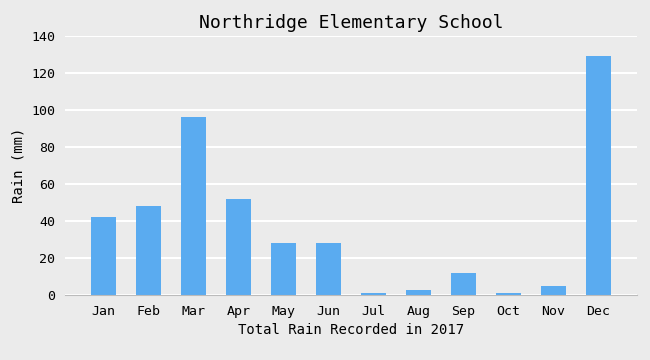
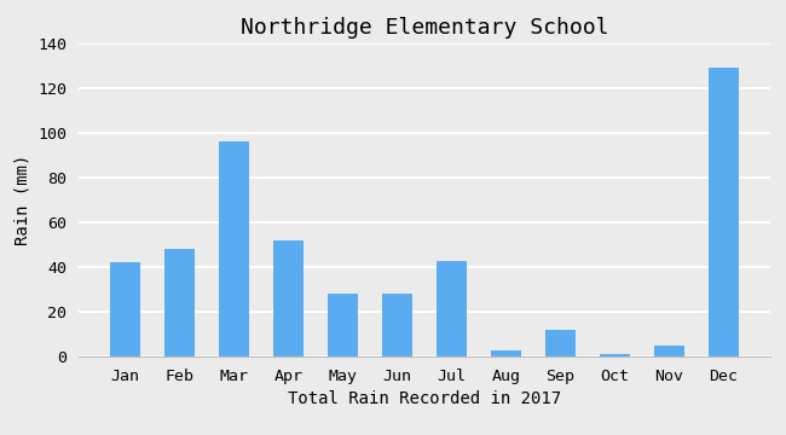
Jul: 1 -> 43
